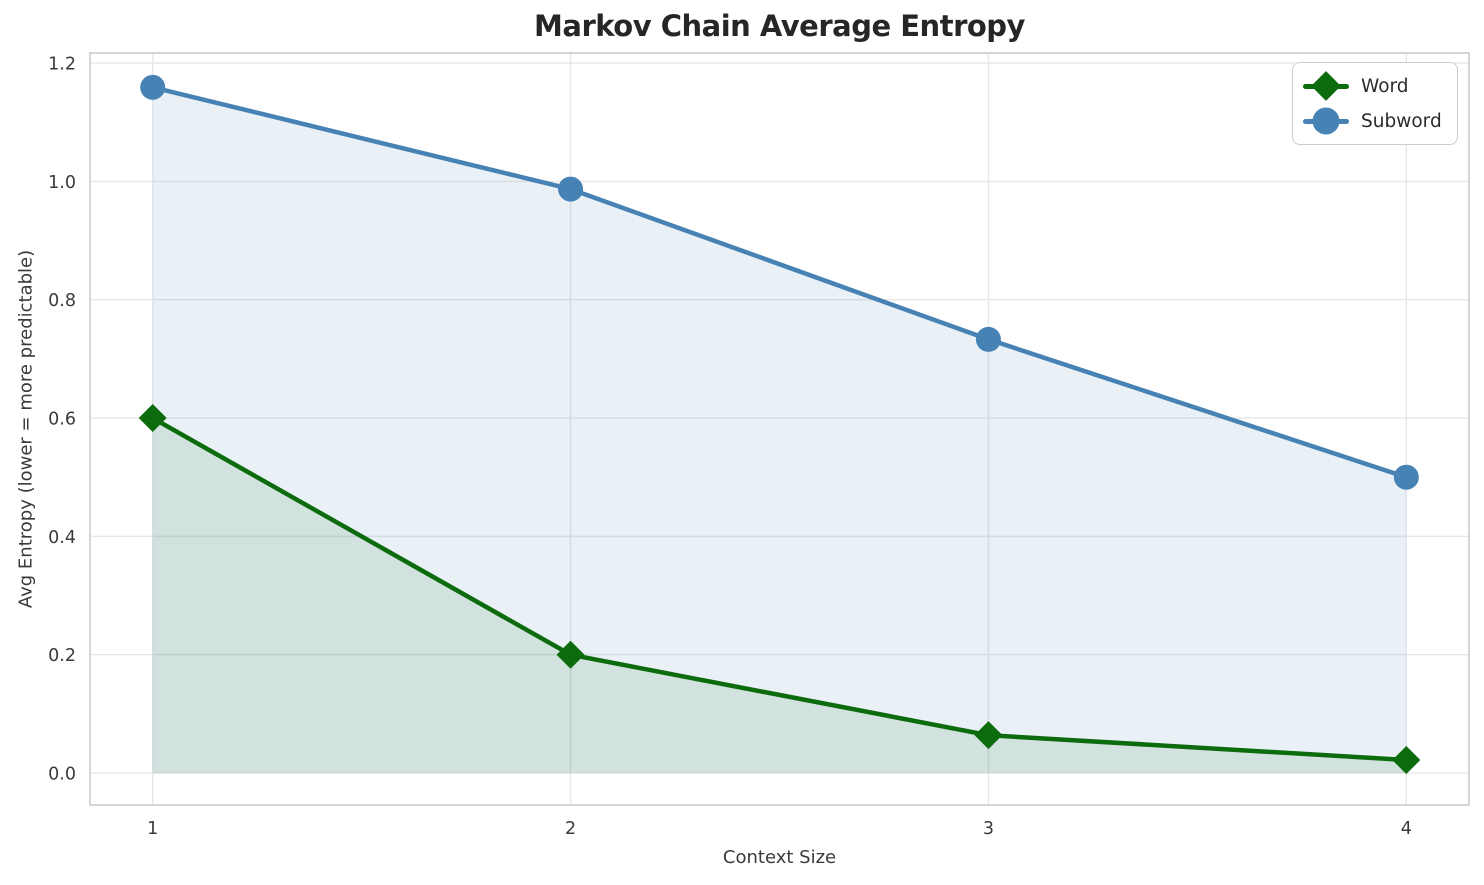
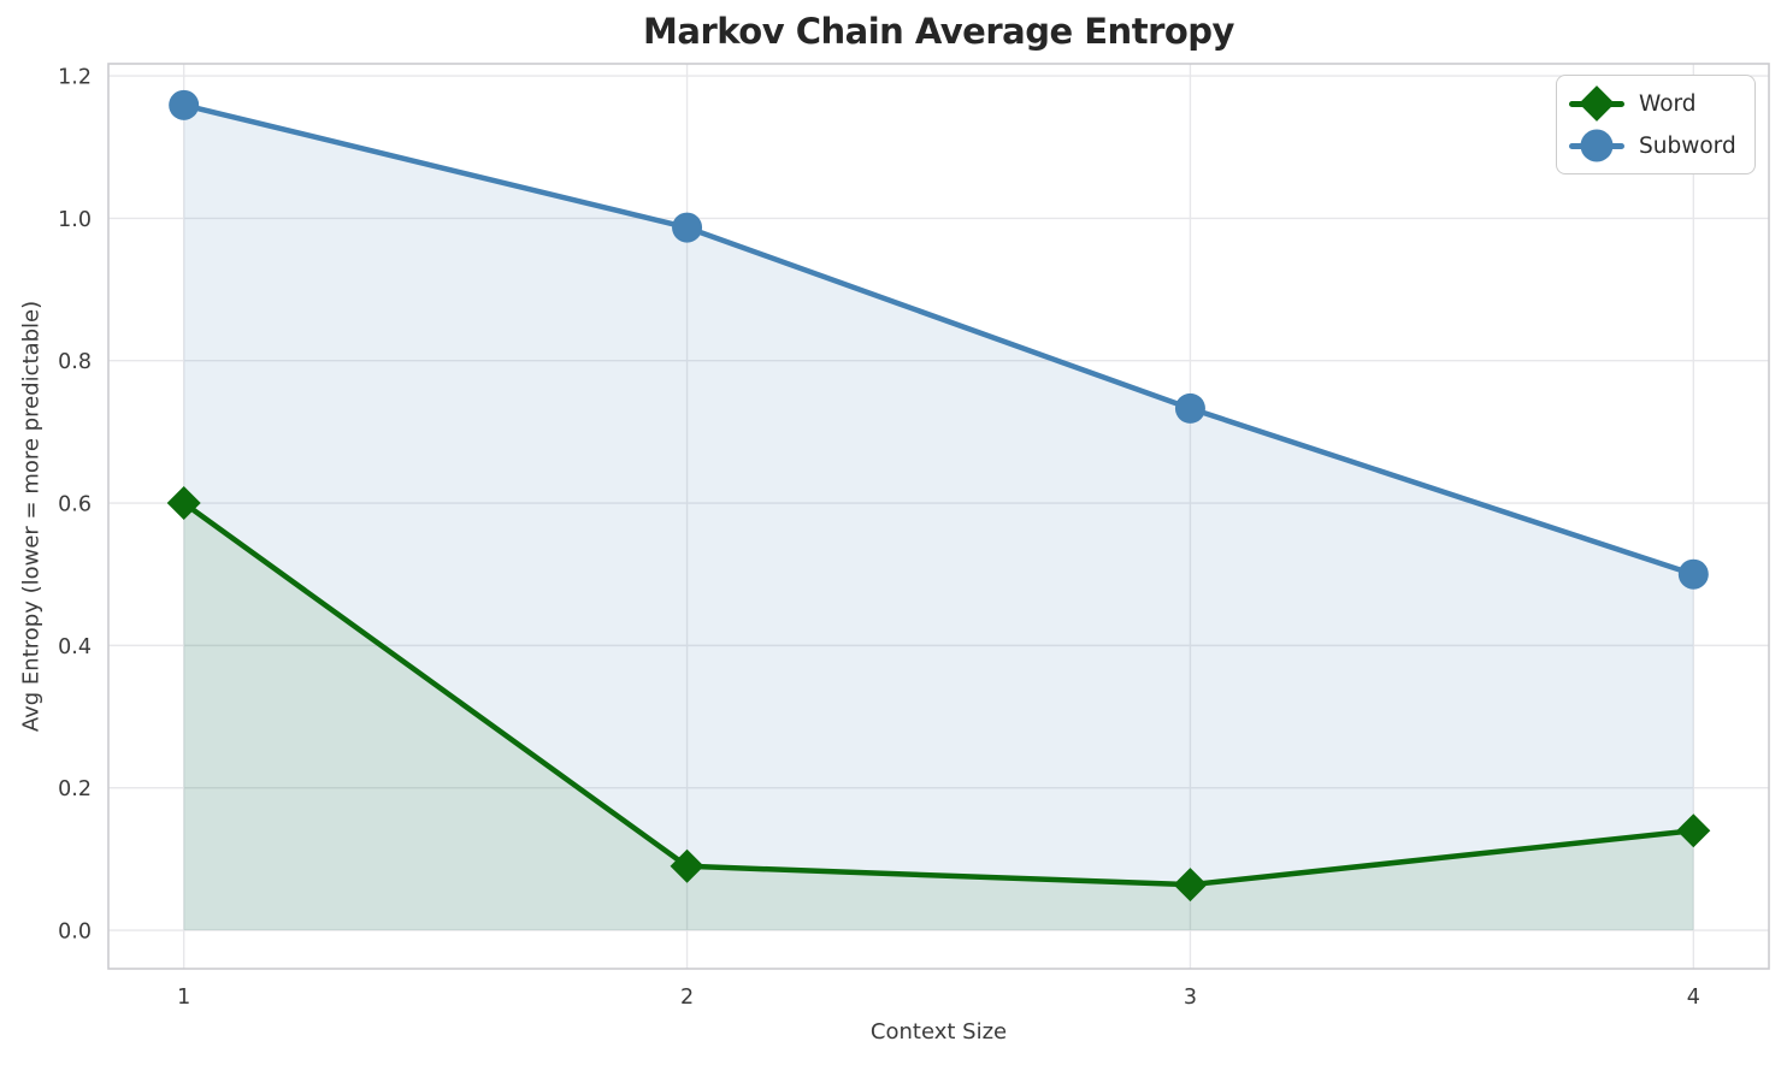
Word/2: 0.20 -> 0.09
Word/4: 0.02 -> 0.14
